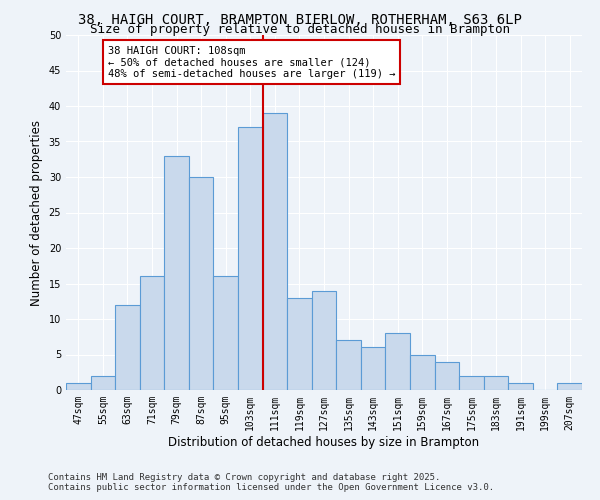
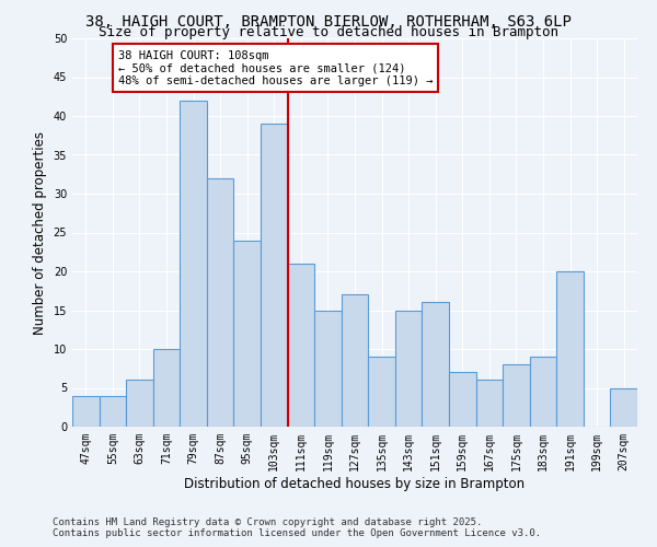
47sqm: 1 -> 4
55sqm: 2 -> 4
63sqm: 12 -> 6
71sqm: 16 -> 10
79sqm: 33 -> 42
87sqm: 30 -> 32
95sqm: 16 -> 24
103sqm: 37 -> 39
111sqm: 39 -> 21
119sqm: 13 -> 15
127sqm: 14 -> 17
135sqm: 7 -> 9
143sqm: 6 -> 15
151sqm: 8 -> 16
159sqm: 5 -> 7
167sqm: 4 -> 6
175sqm: 2 -> 8
183sqm: 2 -> 9
191sqm: 1 -> 20
207sqm: 1 -> 5
